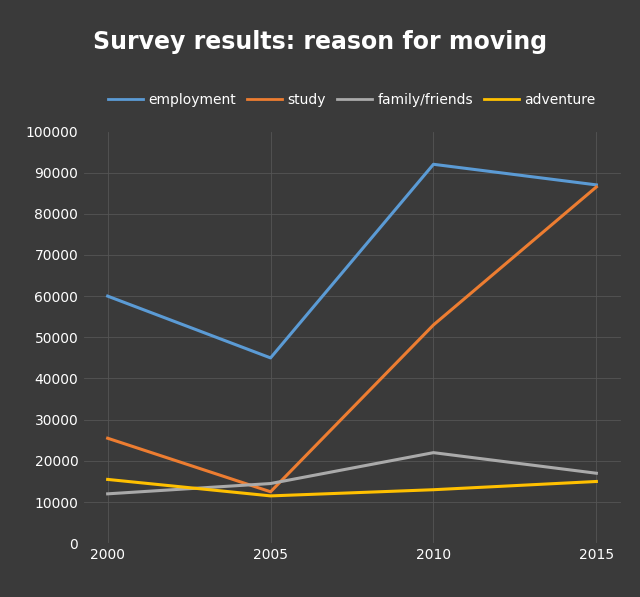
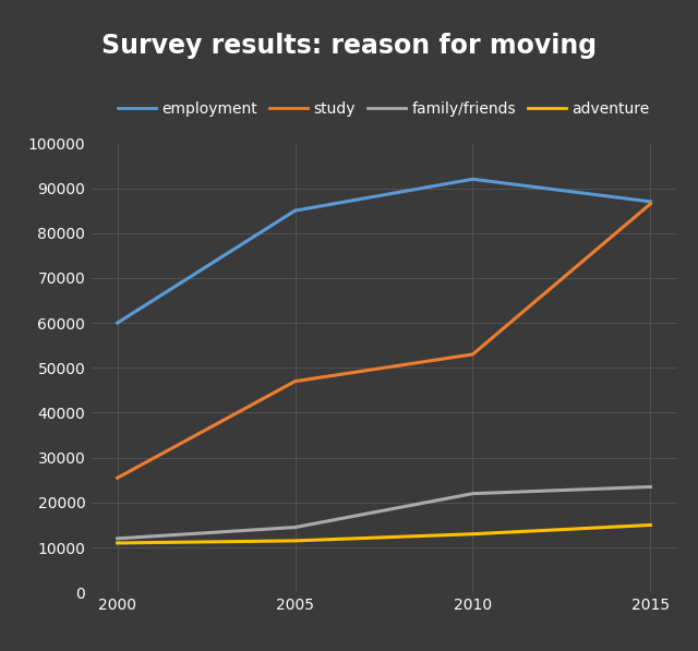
adventure/2000: 15500 -> 11000
employment/2005: 45000 -> 85000
study/2005: 12500 -> 47000
family/friends/2015: 17000 -> 23500
